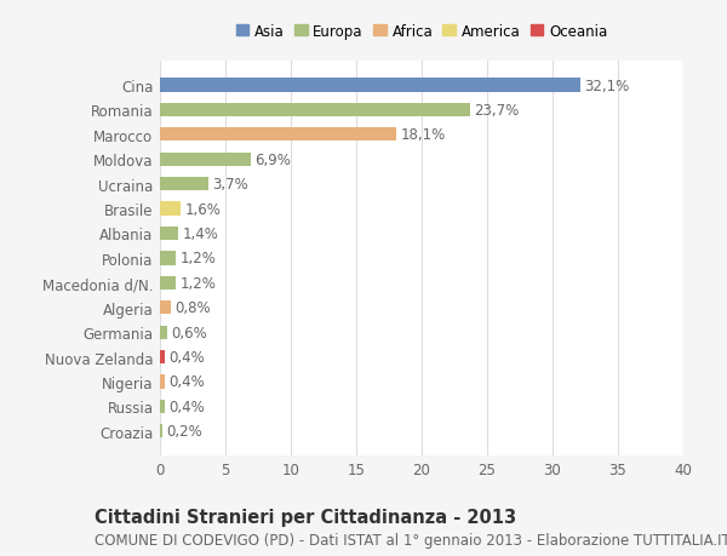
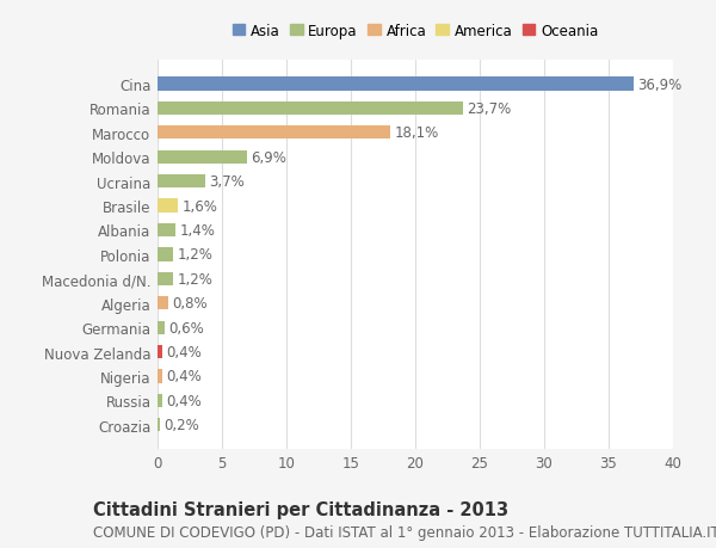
Cina: 32,1% -> 36,9%
